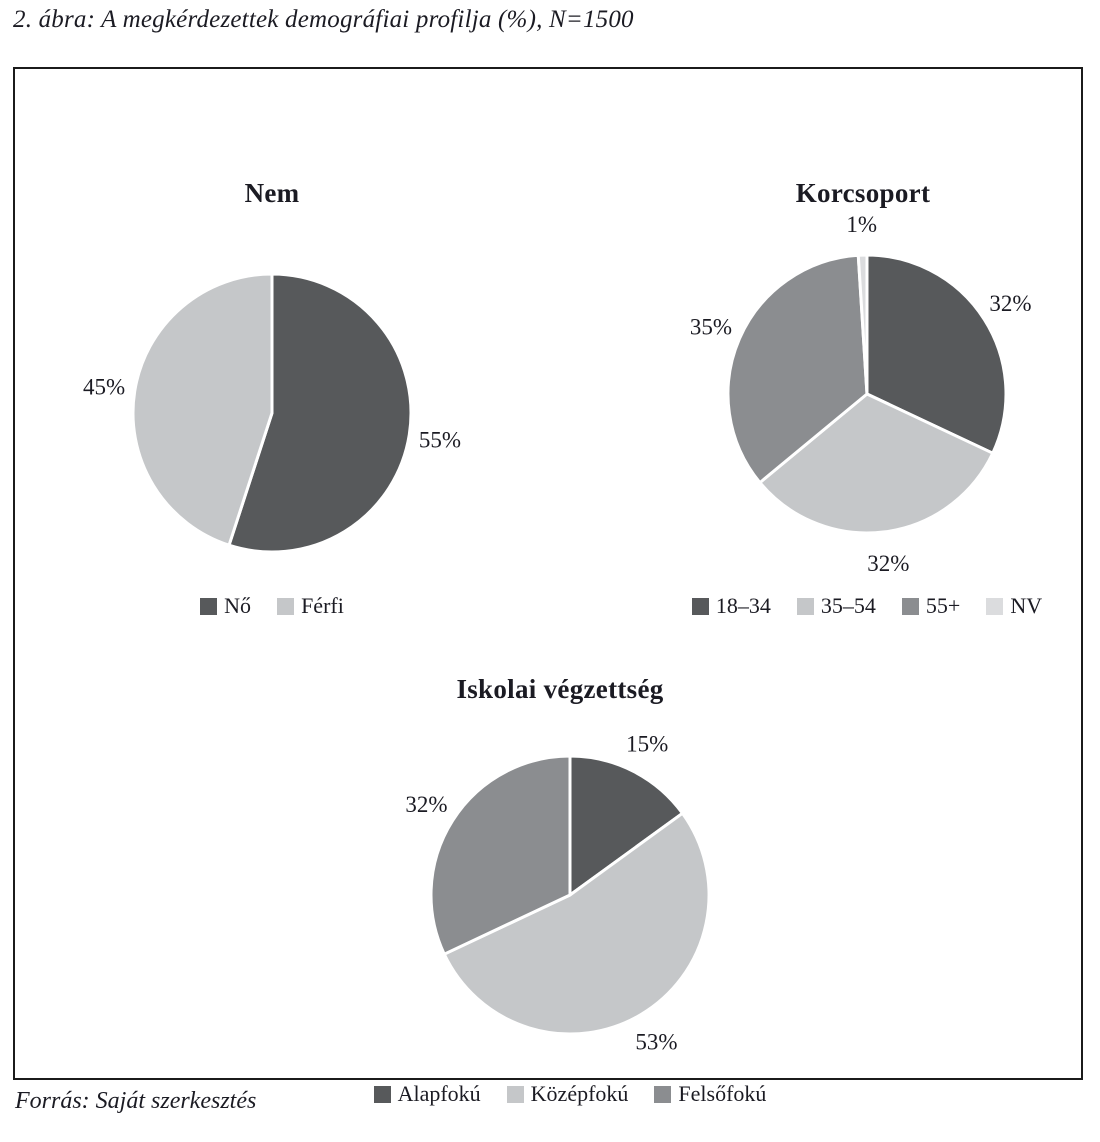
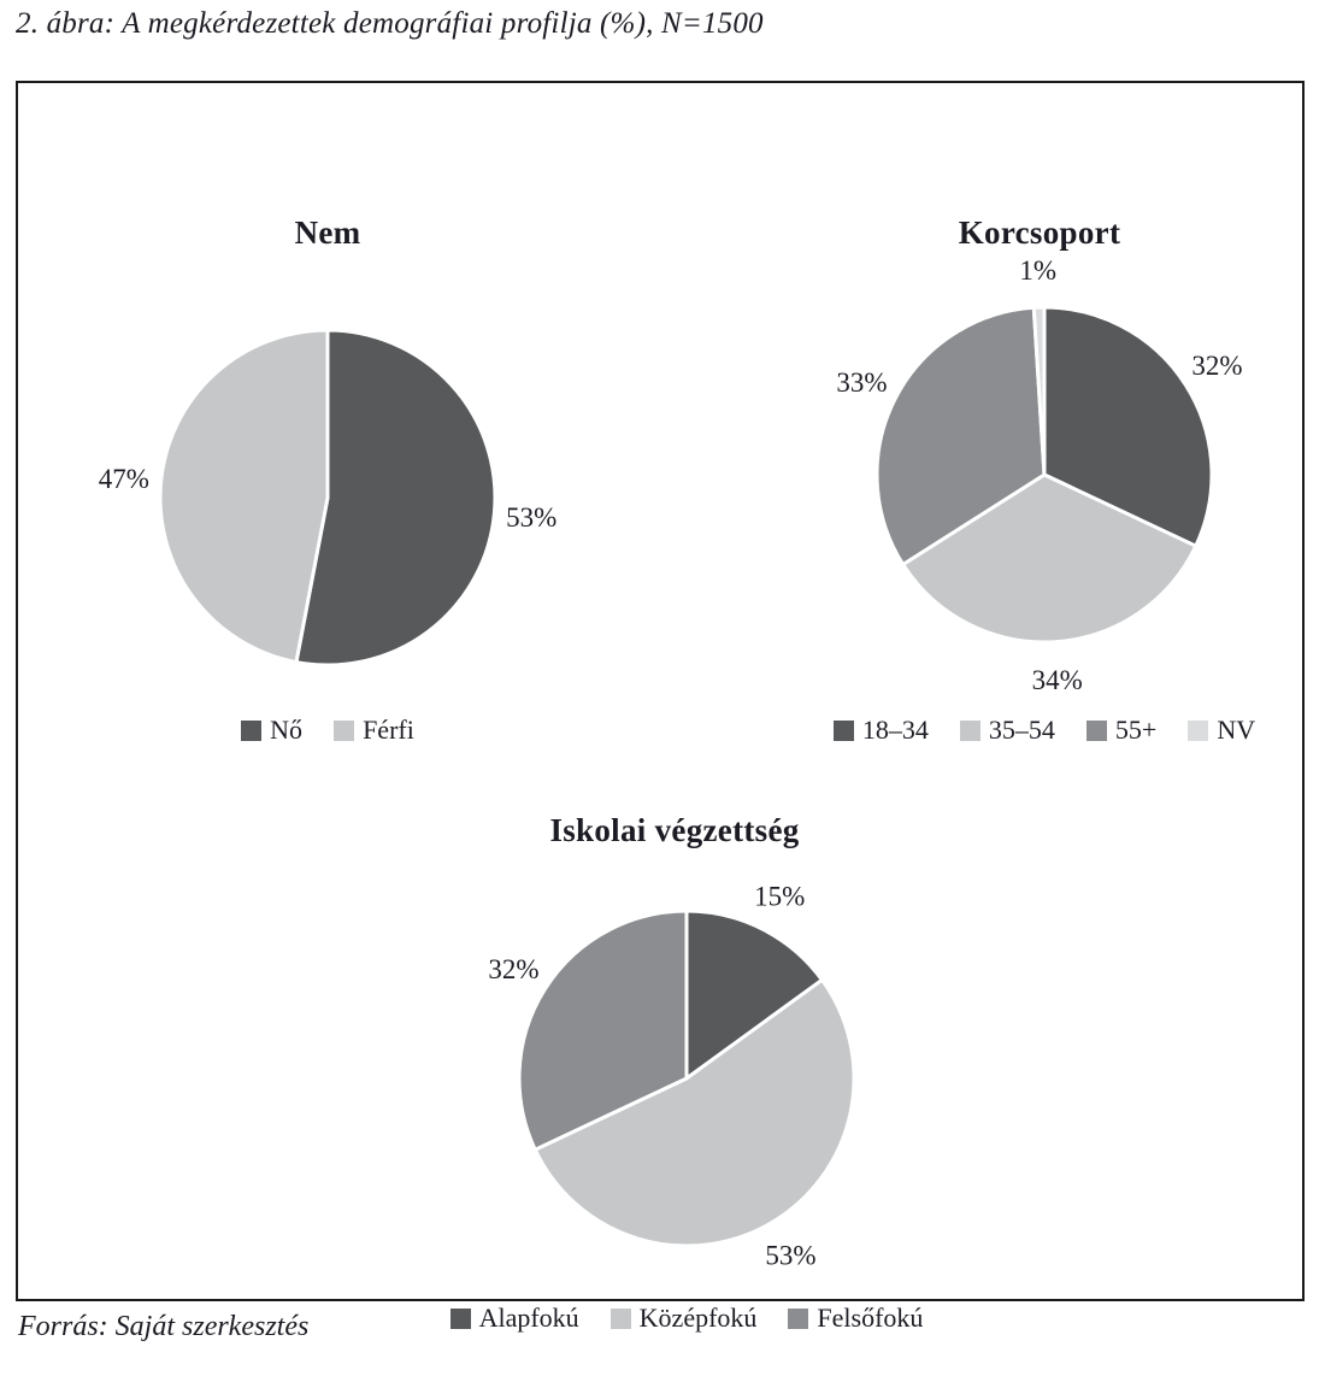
Nem/Nő: 55% -> 53%
Nem/Férfi: 45% -> 47%
Korcsoport/35–54: 32% -> 34%
Korcsoport/55+: 35% -> 33%
